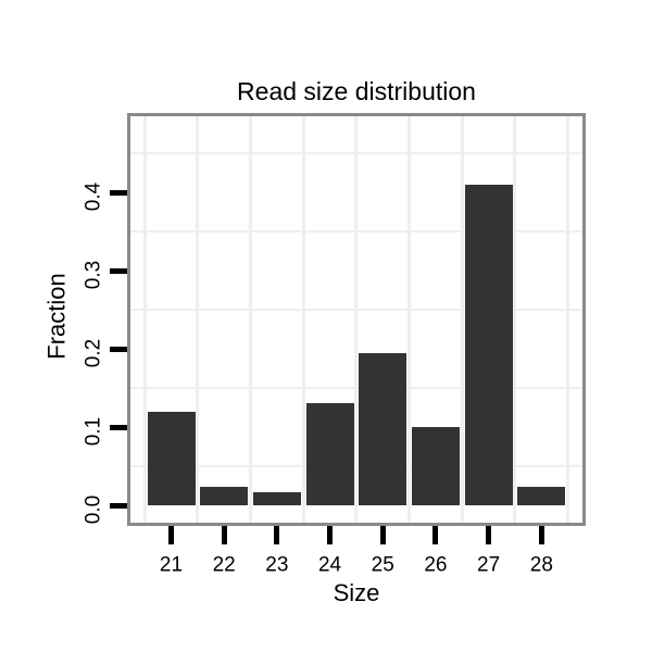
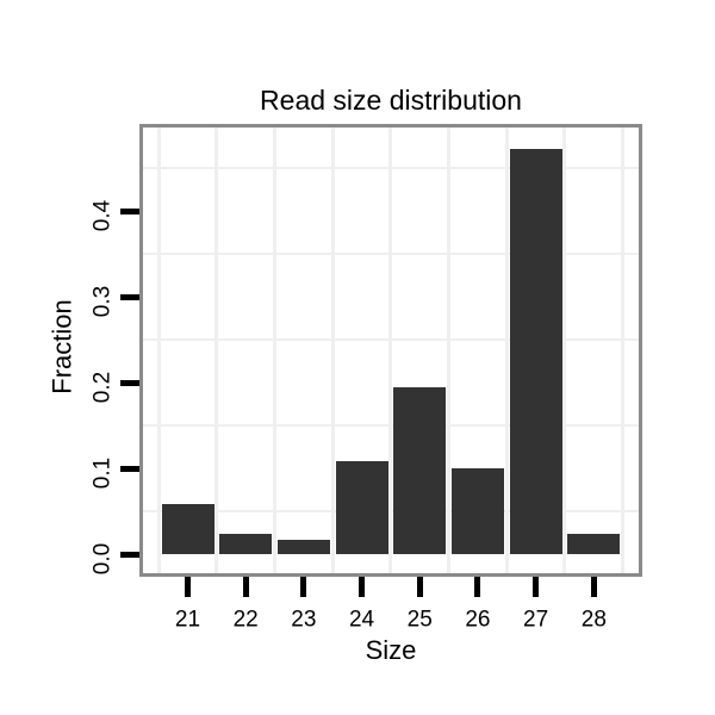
21: 0.12 -> 0.06
24: 0.13 -> 0.11
27: 0.41 -> 0.47
